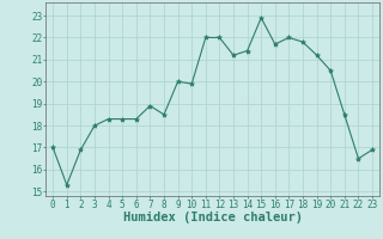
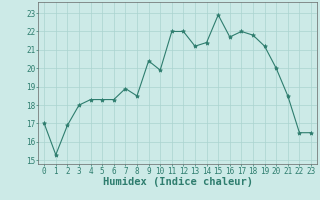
9: 20.0 -> 20.4
20: 20.5 -> 20.0
23: 16.9 -> 16.5
